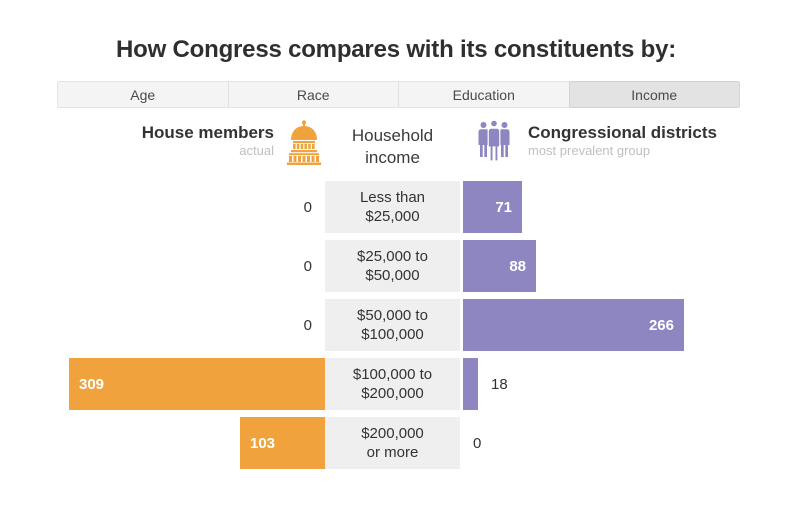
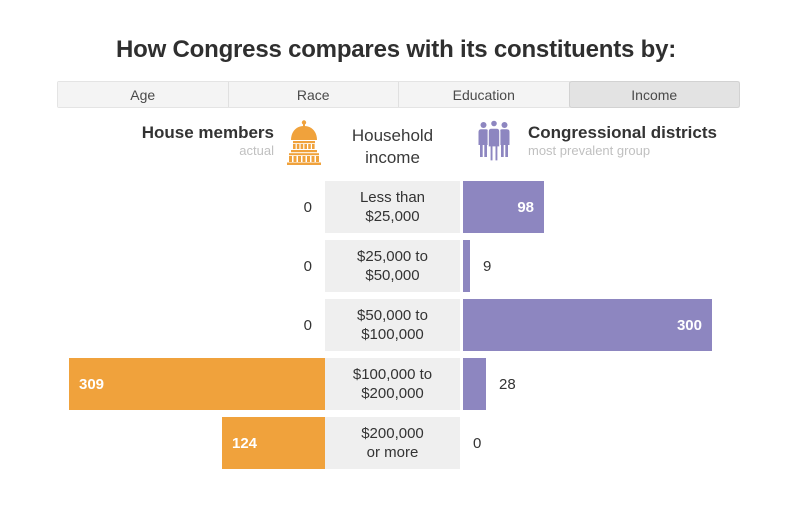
Congressional districts/Less than $25,000: 71 -> 98
Congressional districts/$25,000 to $50,000: 88 -> 9
Congressional districts/$50,000 to $100,000: 266 -> 300
Congressional districts/$100,000 to $200,000: 18 -> 28
House members/$200,000 or more: 103 -> 124
